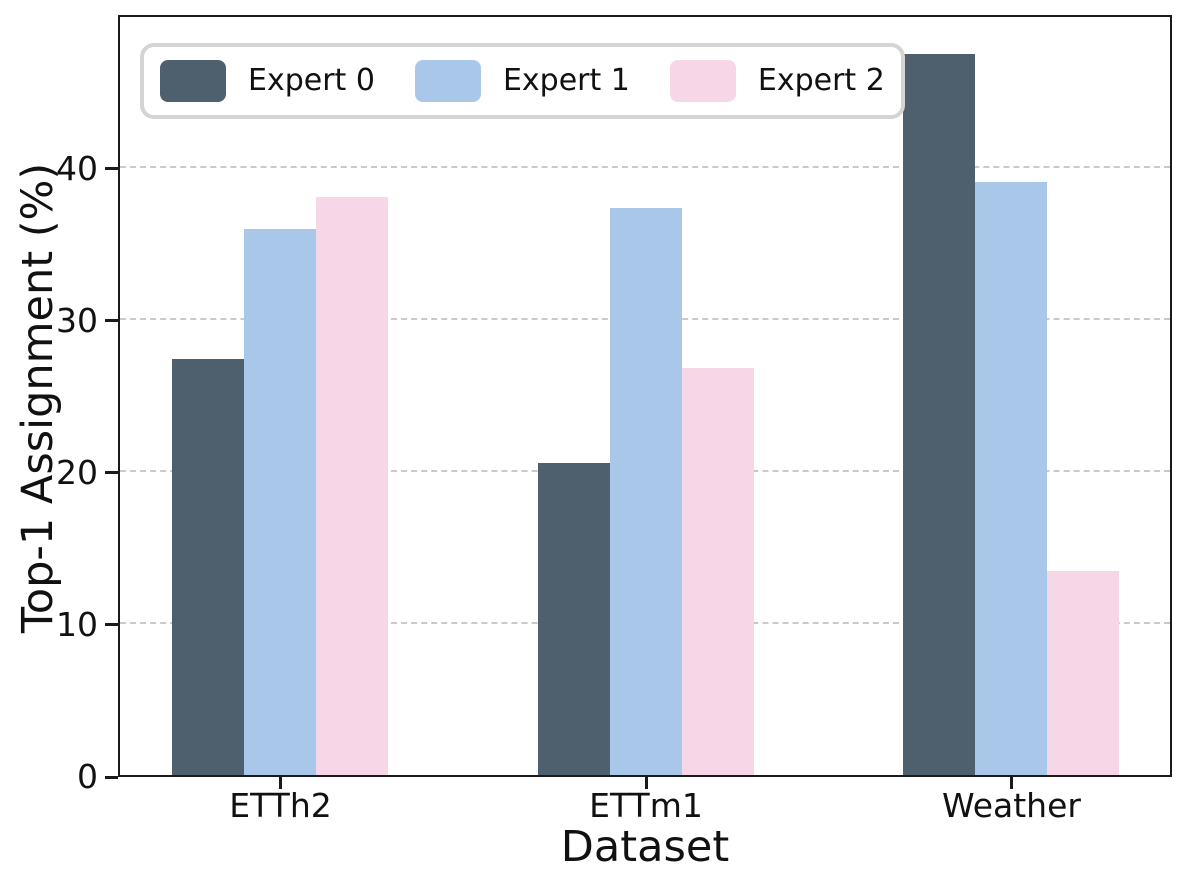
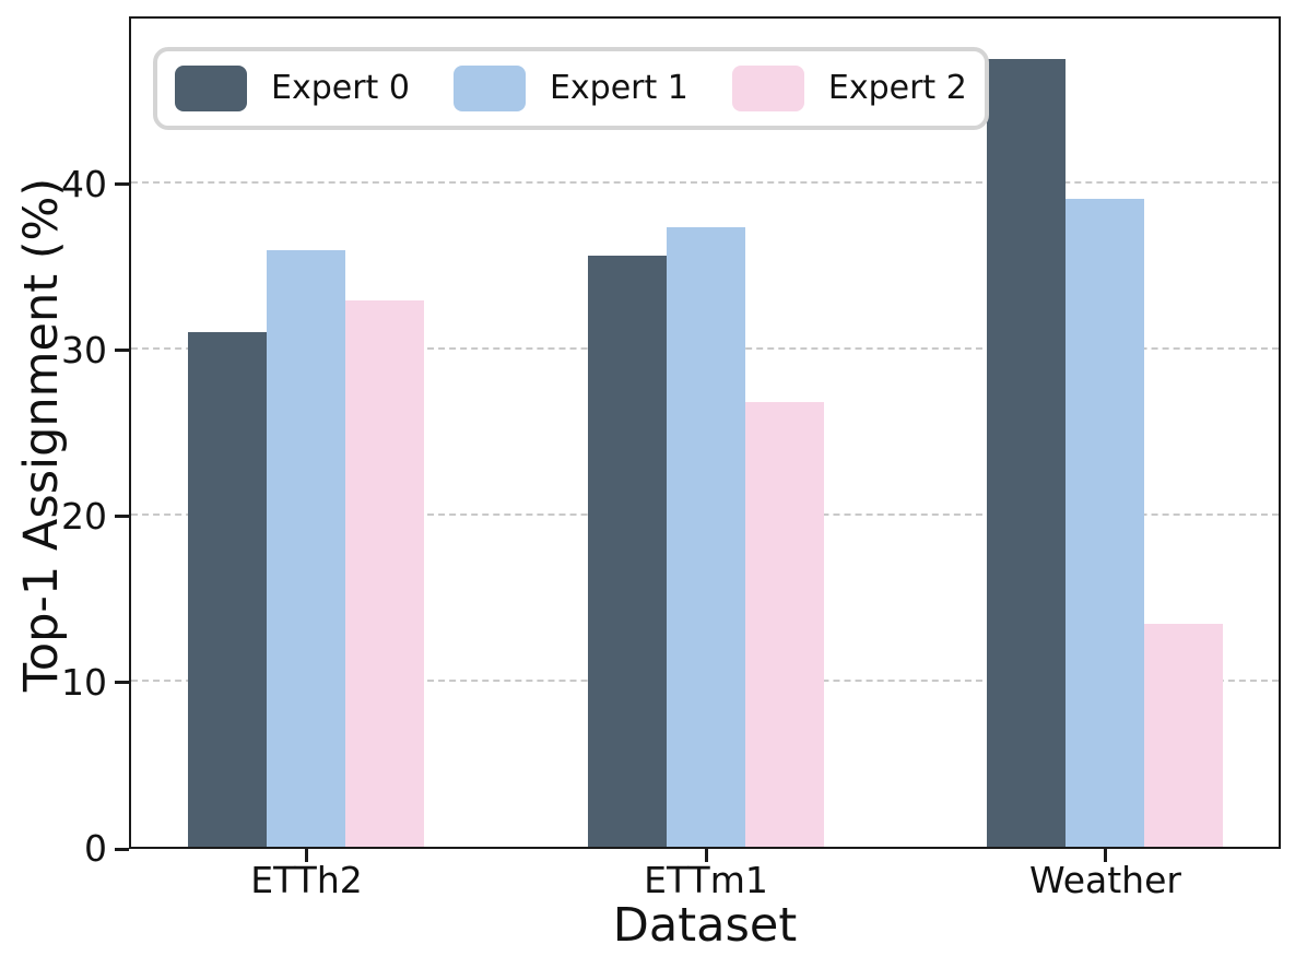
Expert 0/ETTh2: 27.4 -> 31.0
Expert 2/ETTh2: 38.0 -> 32.9
Expert 0/ETTm1: 20.5 -> 35.6
